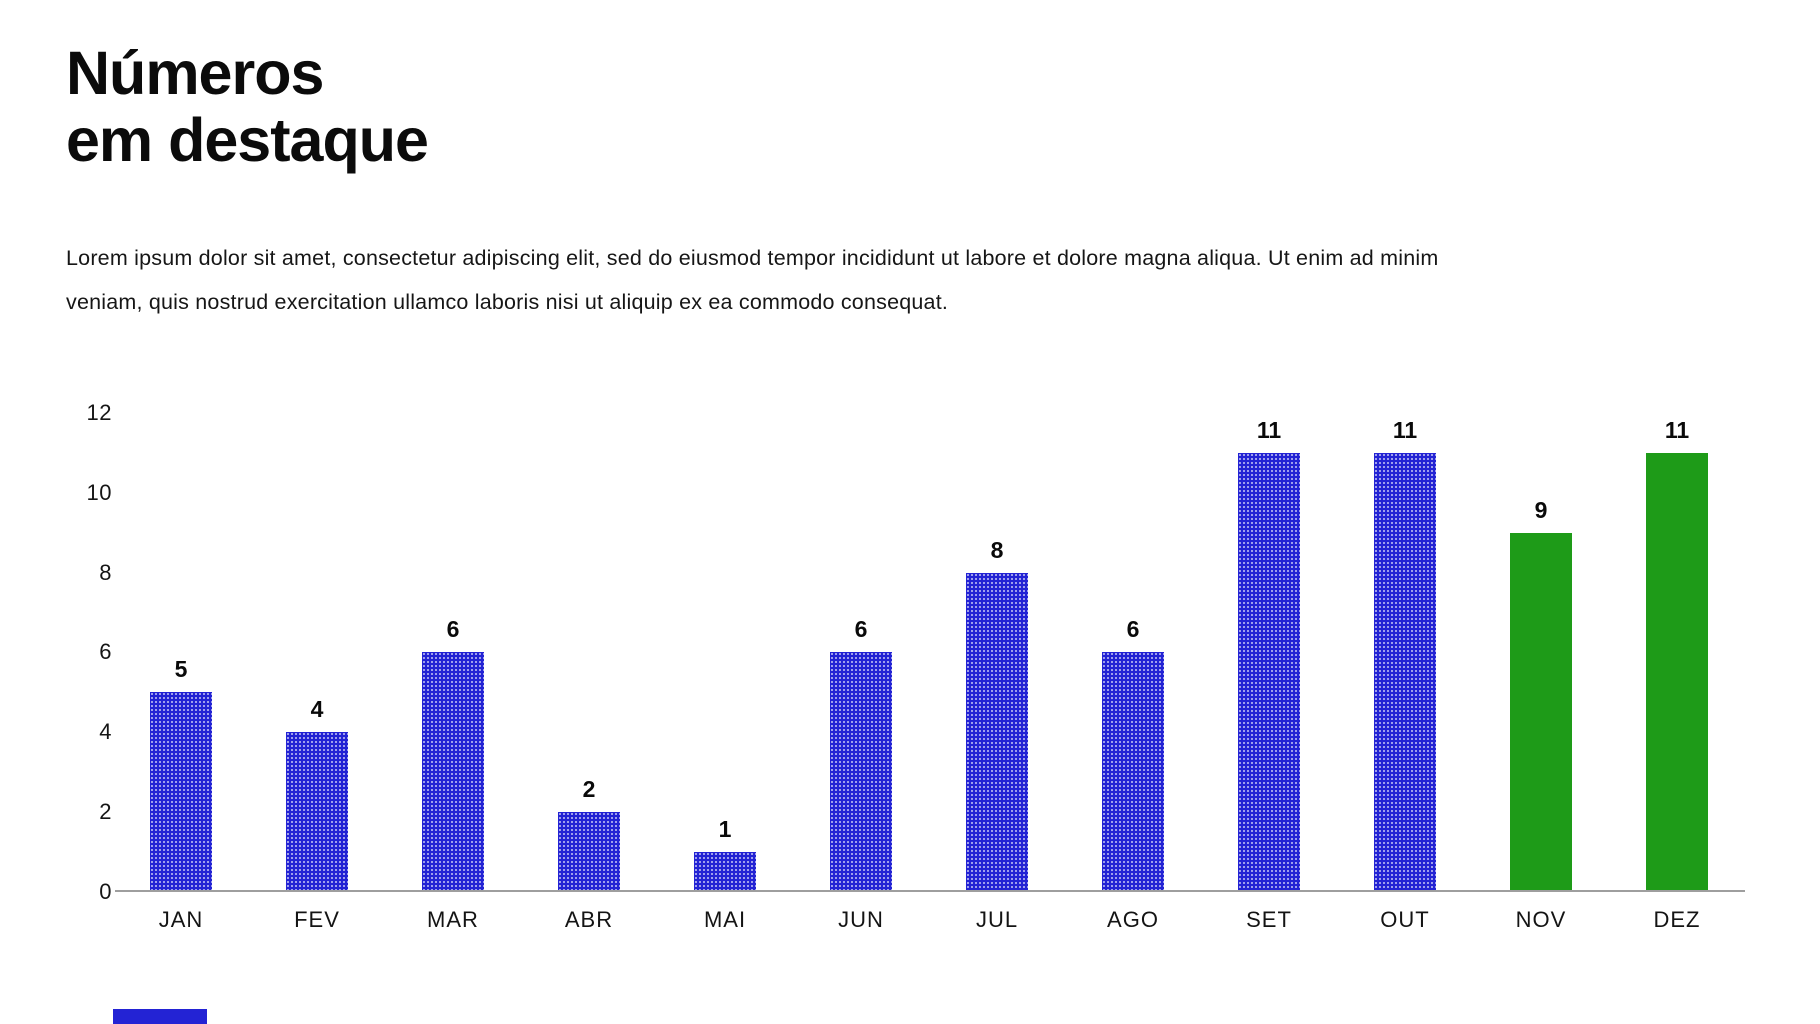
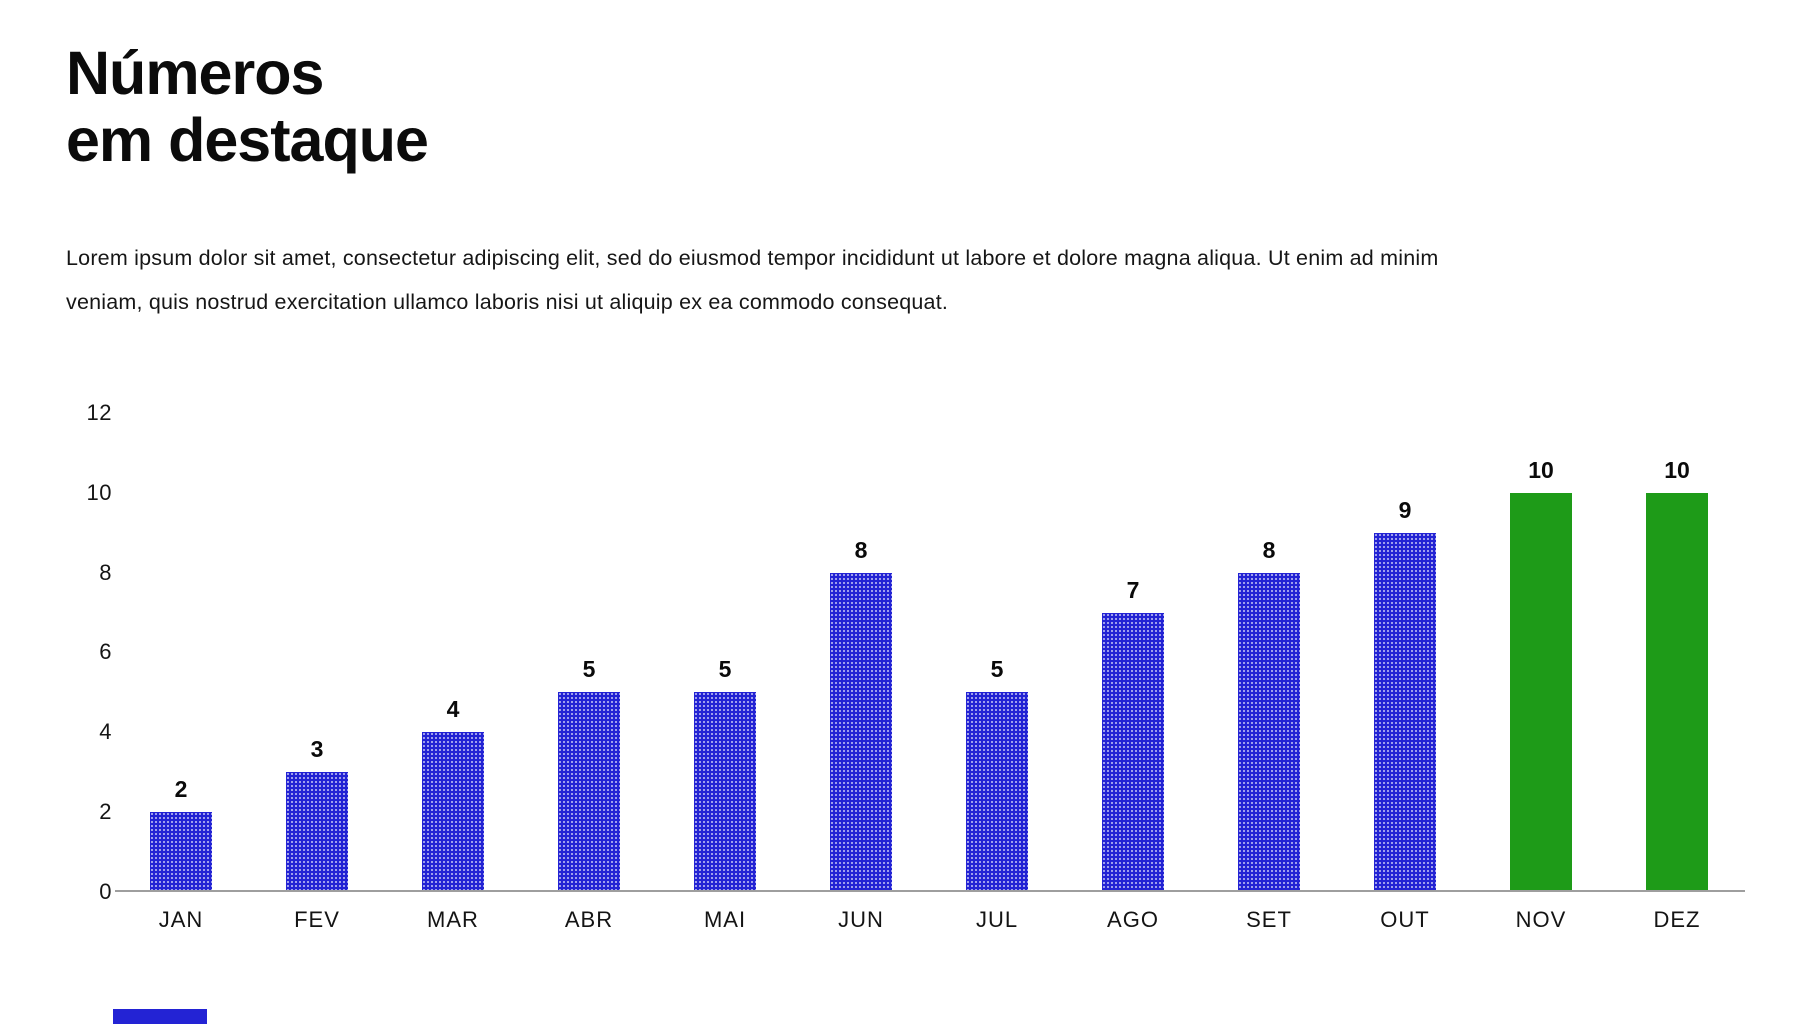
JAN: 5 -> 2
FEV: 4 -> 3
MAR: 6 -> 4
ABR: 2 -> 5
MAI: 1 -> 5
JUN: 6 -> 8
JUL: 8 -> 5
AGO: 6 -> 7
SET: 11 -> 8
OUT: 11 -> 9
NOV: 9 -> 10
DEZ: 11 -> 10
